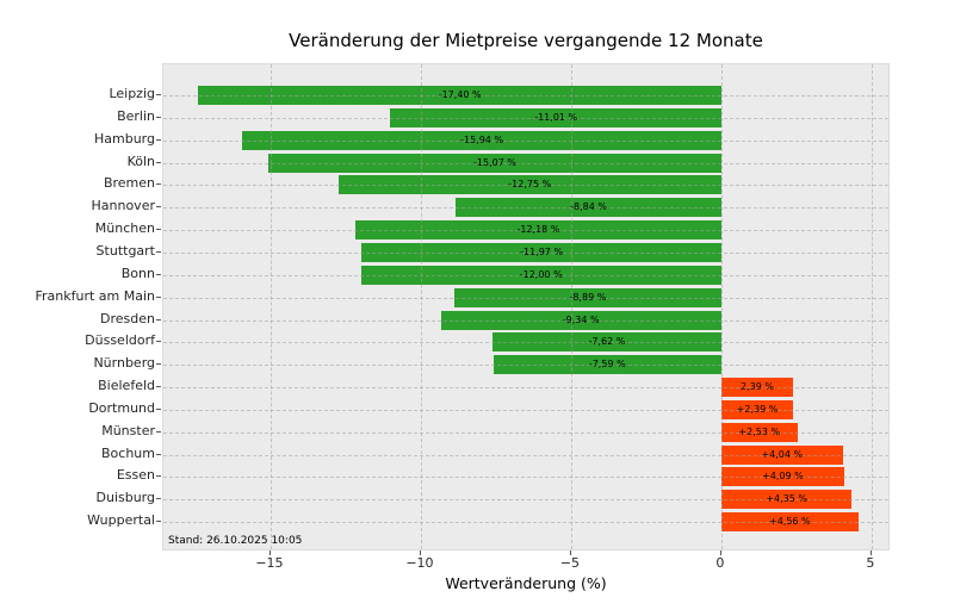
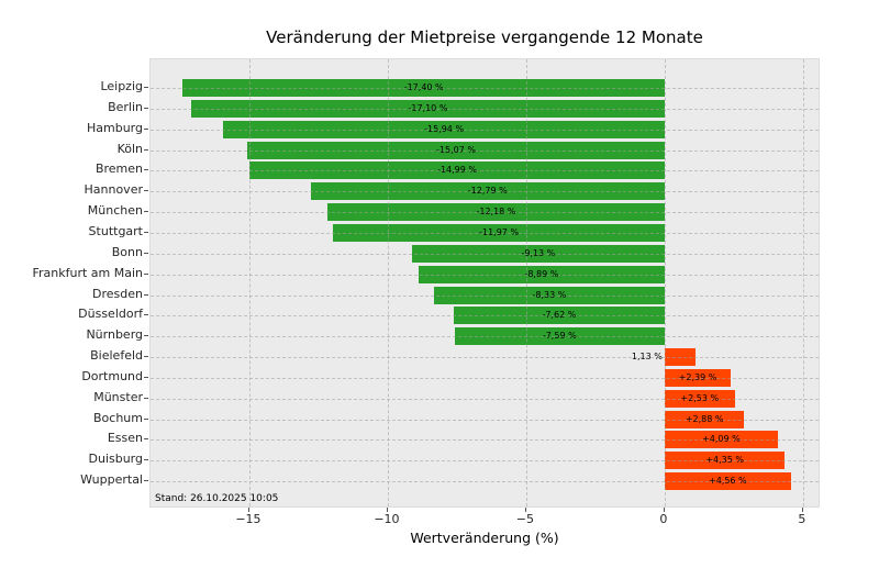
Berlin: -11,01 -> -17,10
Bremen: -12,75 -> -14,99
Hannover: -8,84 -> -12,79
Bonn: -12,00 -> -9,13
Dresden: -9,34 -> -8,33
Bielefeld: 2,39 -> 1,13
Bochum: +4,04 -> +2,88
